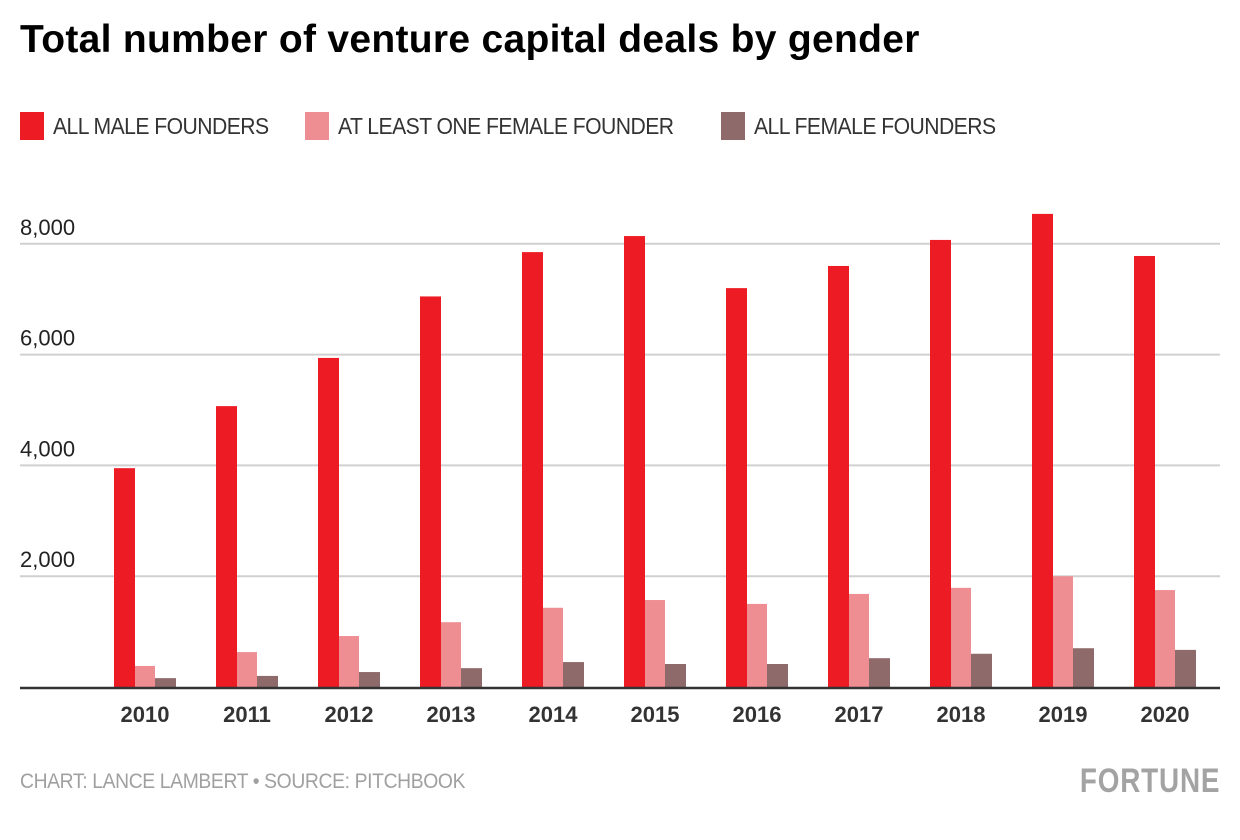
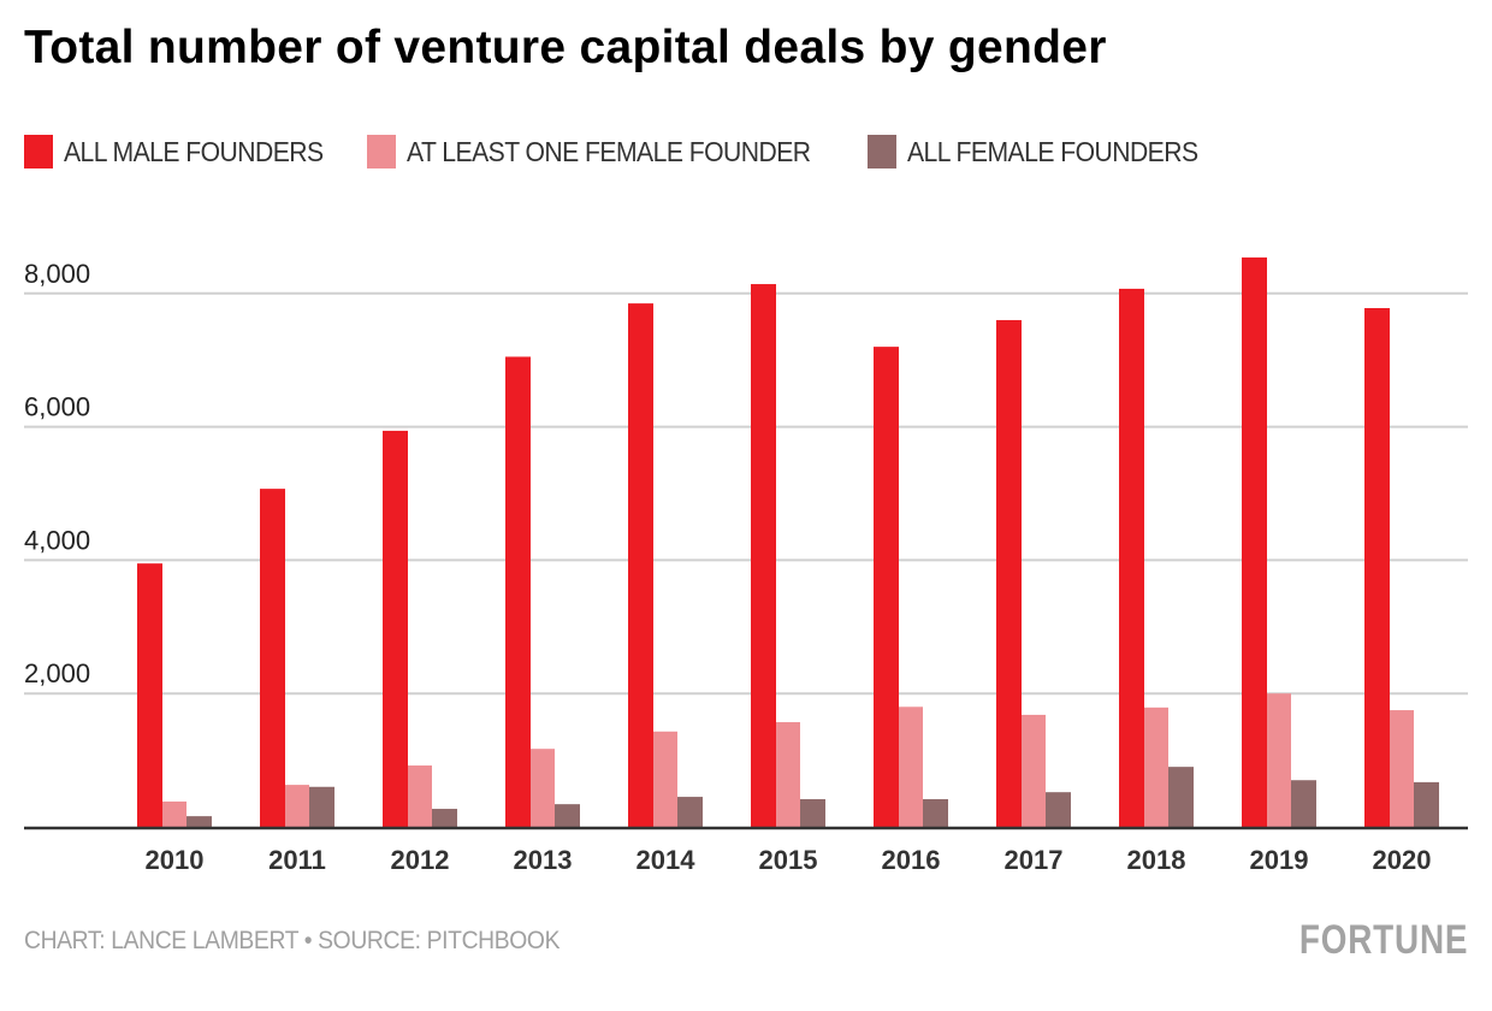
ALL FEMALE FOUNDERS/2011: 200 -> 600
AT LEAST ONE FEMALE FOUNDER/2016: 1500 -> 1800
ALL FEMALE FOUNDERS/2018: 600 -> 900
